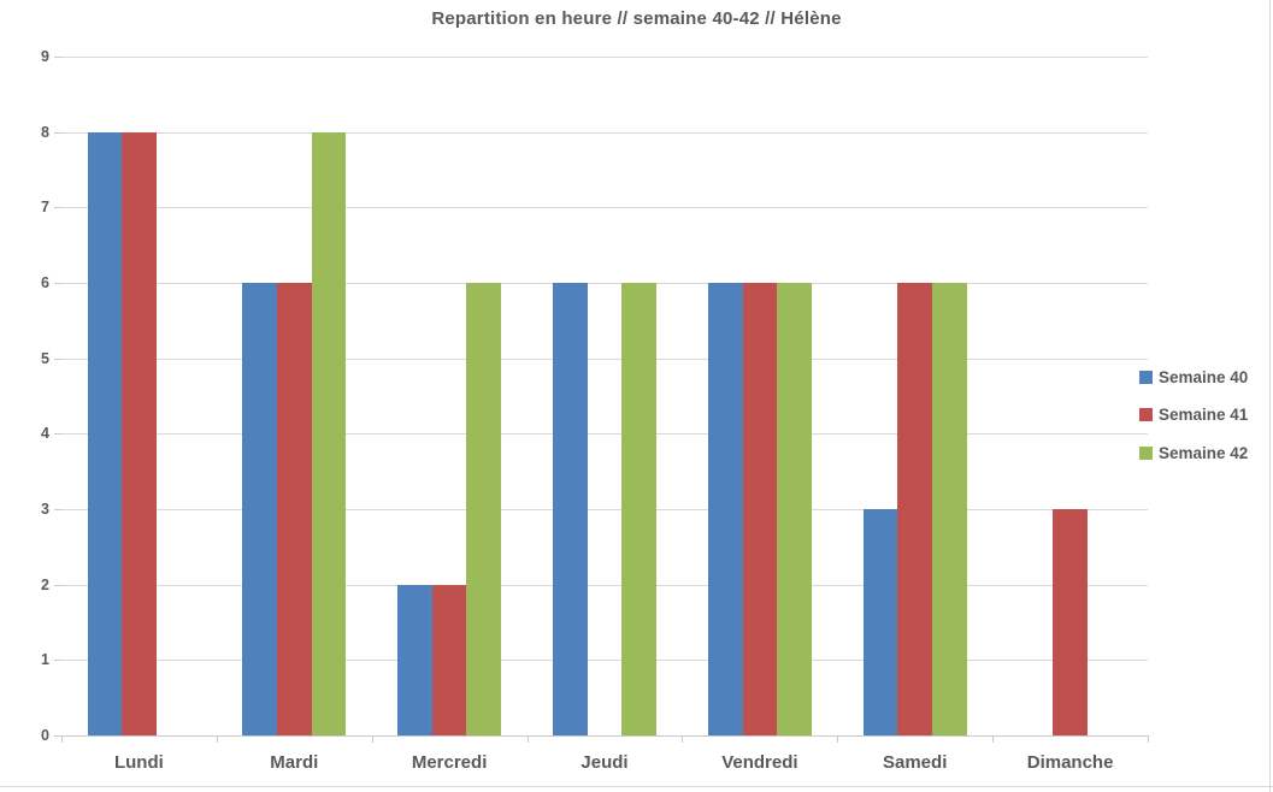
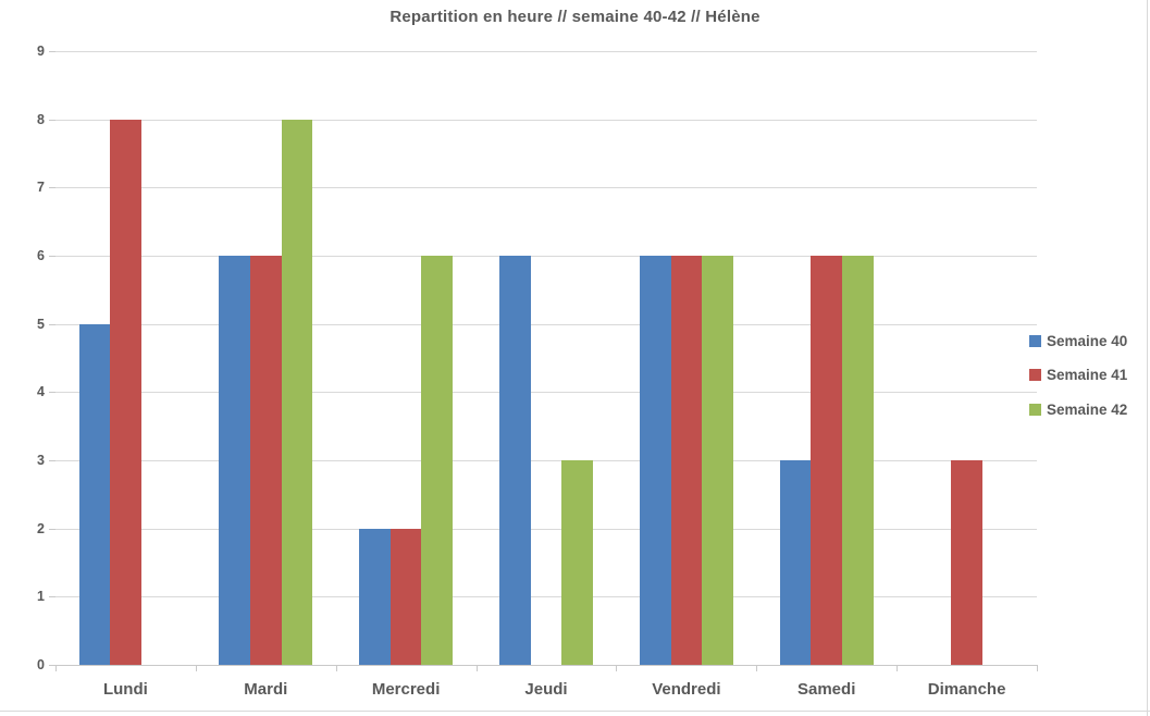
Semaine 40/Lundi: 8 -> 5
Semaine 42/Jeudi: 6 -> 3
